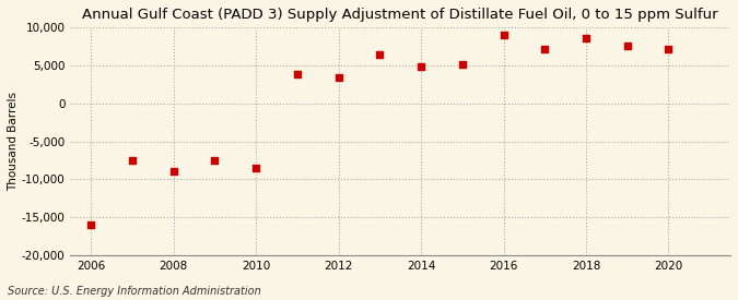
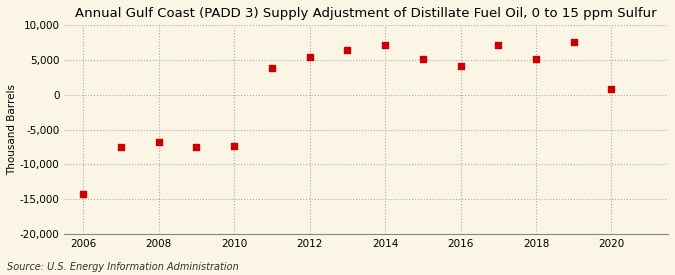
2006: -16,000 -> -14,200
2008: -9,000 -> -6,800
2010: -8,500 -> -7,400
2012: 3,400 -> 5,400
2014: 4,800 -> 7,200
2016: 9,100 -> 4,200
2018: 8,600 -> 5,200
2020: 7,100 -> 800
